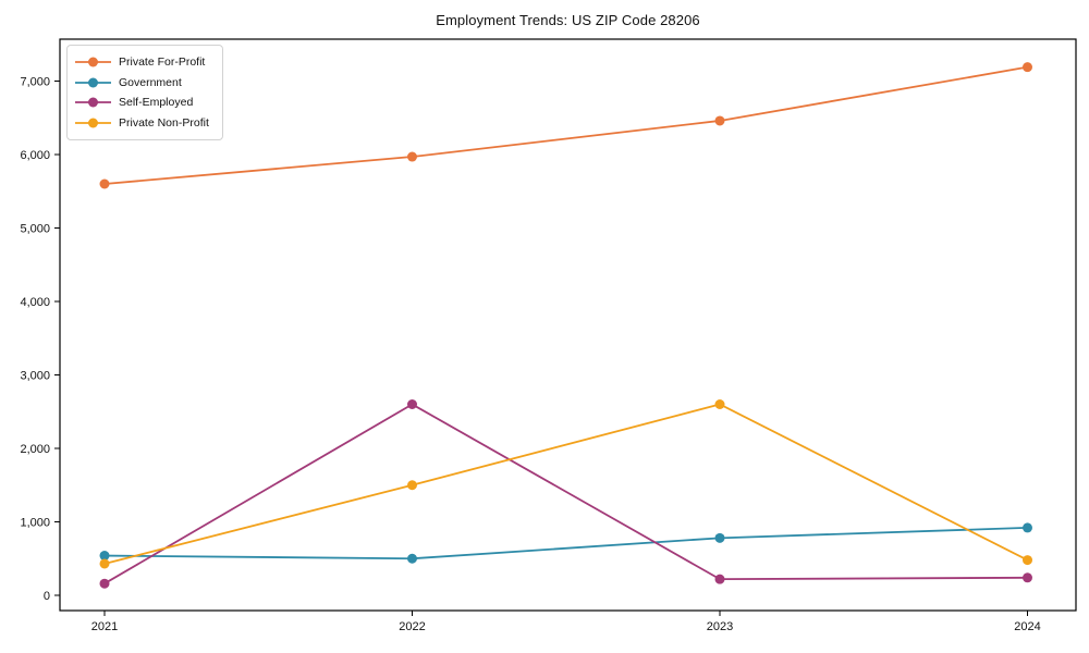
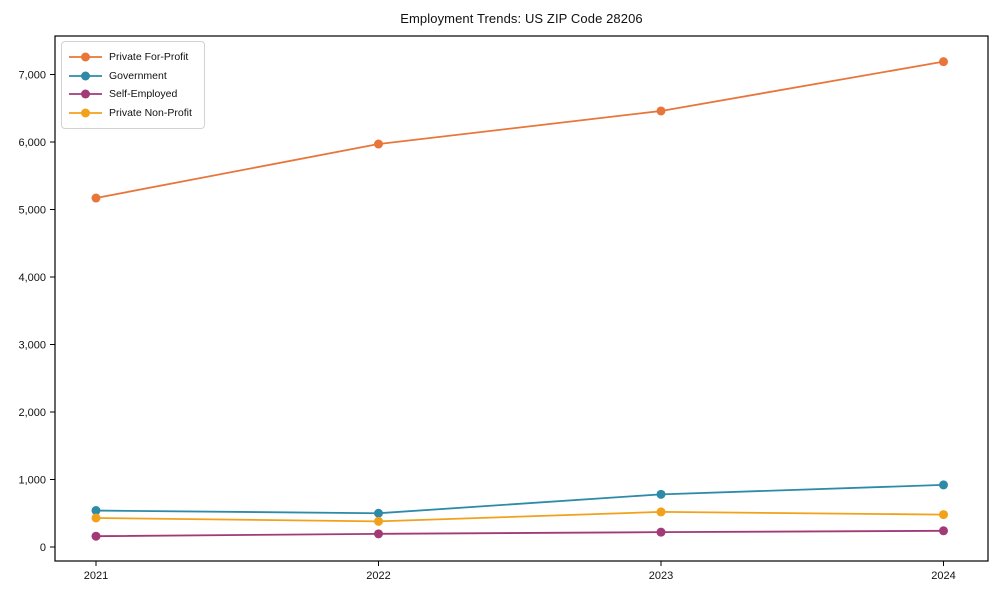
Private For-Profit/2021: 5600 -> 5200
Self-Employed/2022: 2600 -> 200
Private Non-Profit/2022: 1500 -> 400
Private Non-Profit/2023: 2600 -> 500
